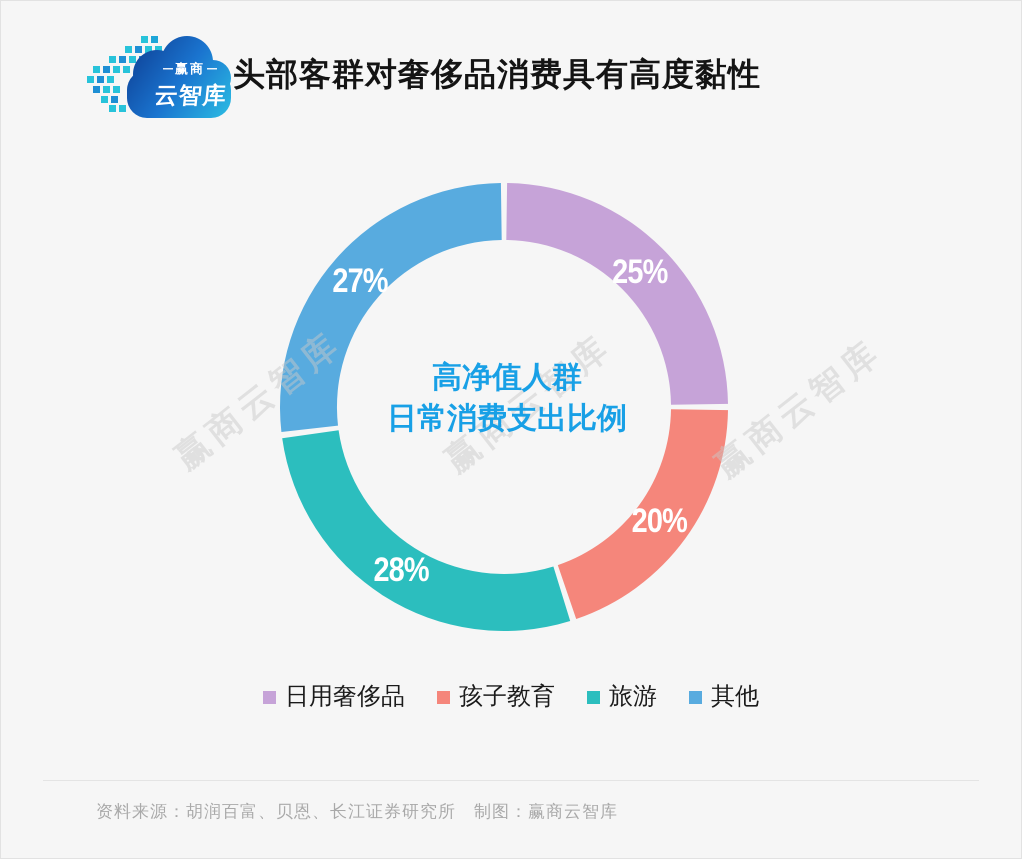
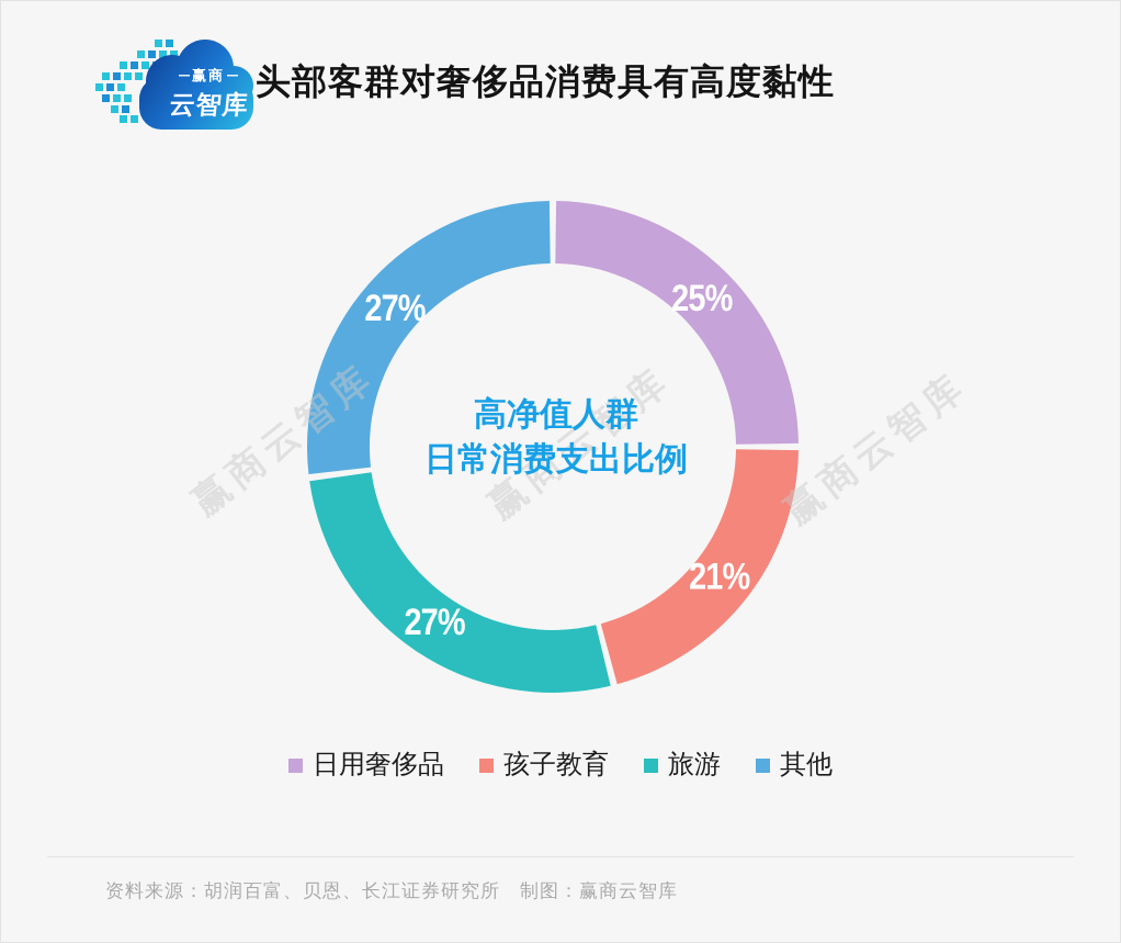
孩子教育: 20% -> 21%
旅游: 28% -> 27%
